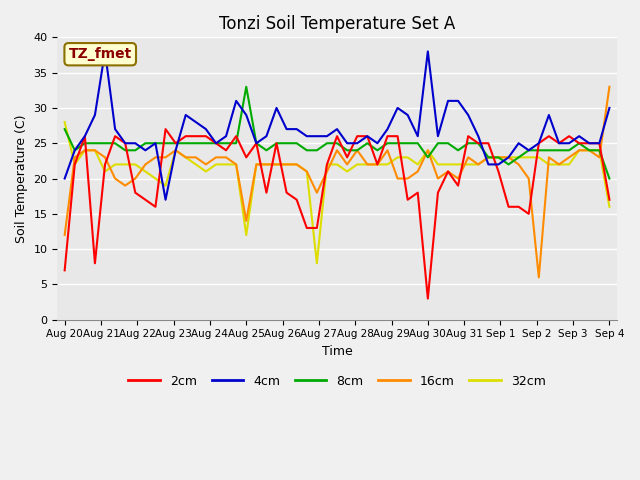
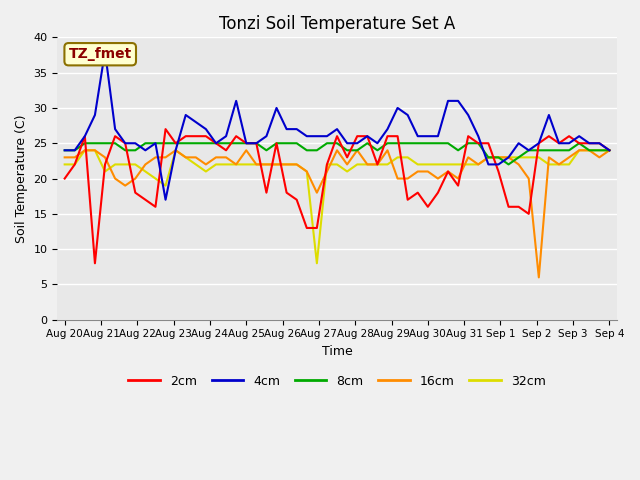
2cm/Aug 20: 7 -> 20
4cm/Aug 20: 20 -> 24
8cm/Aug 20: 27 -> 24
16cm/Aug 20: 12 -> 23
32cm/Aug 20: 28 -> 22
2cm/Aug 25: 23 -> 25
4cm/Aug 25: 29 -> 25
8cm/Aug 25: 33 -> 25
16cm/Aug 25: 14 -> 24
32cm/Aug 25: 12 -> 22
2cm/Aug 30: 3 -> 16
4cm/Aug 30: 38 -> 26
8cm/Aug 30: 23 -> 25
16cm/Aug 30: 24 -> 21
32cm/Aug 30: 24 -> 22
2cm/Sep 4: 17 -> 24
4cm/Sep 4: 30 -> 24
8cm/Sep 4: 20 -> 24
16cm/Sep 4: 33 -> 24
32cm/Sep 4: 16 -> 24
